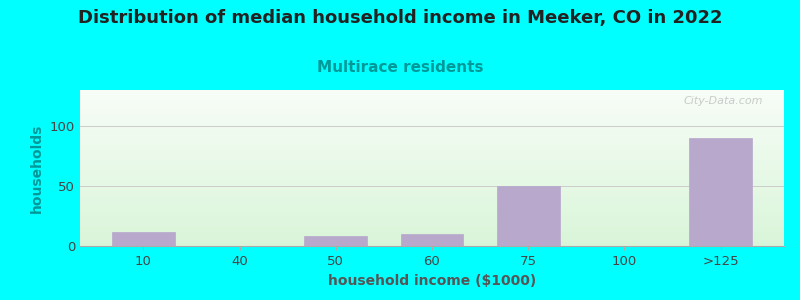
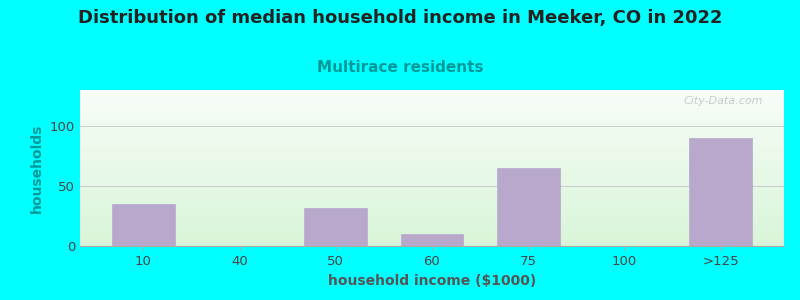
10: 12 -> 35
50: 8 -> 32
75: 50 -> 65
